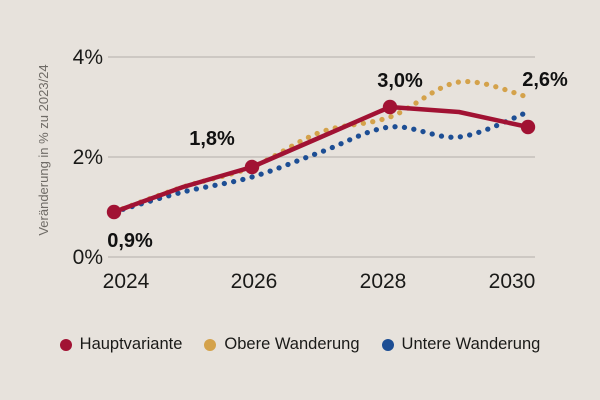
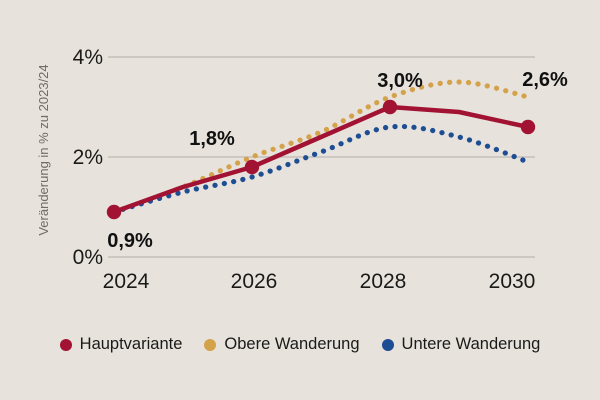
Obere Wanderung/2026: 1.8% -> 2.0%
Obere Wanderung/2028: 2.8% -> 3.2%
Untere Wanderung/2030: 2.9% -> 1.9%
